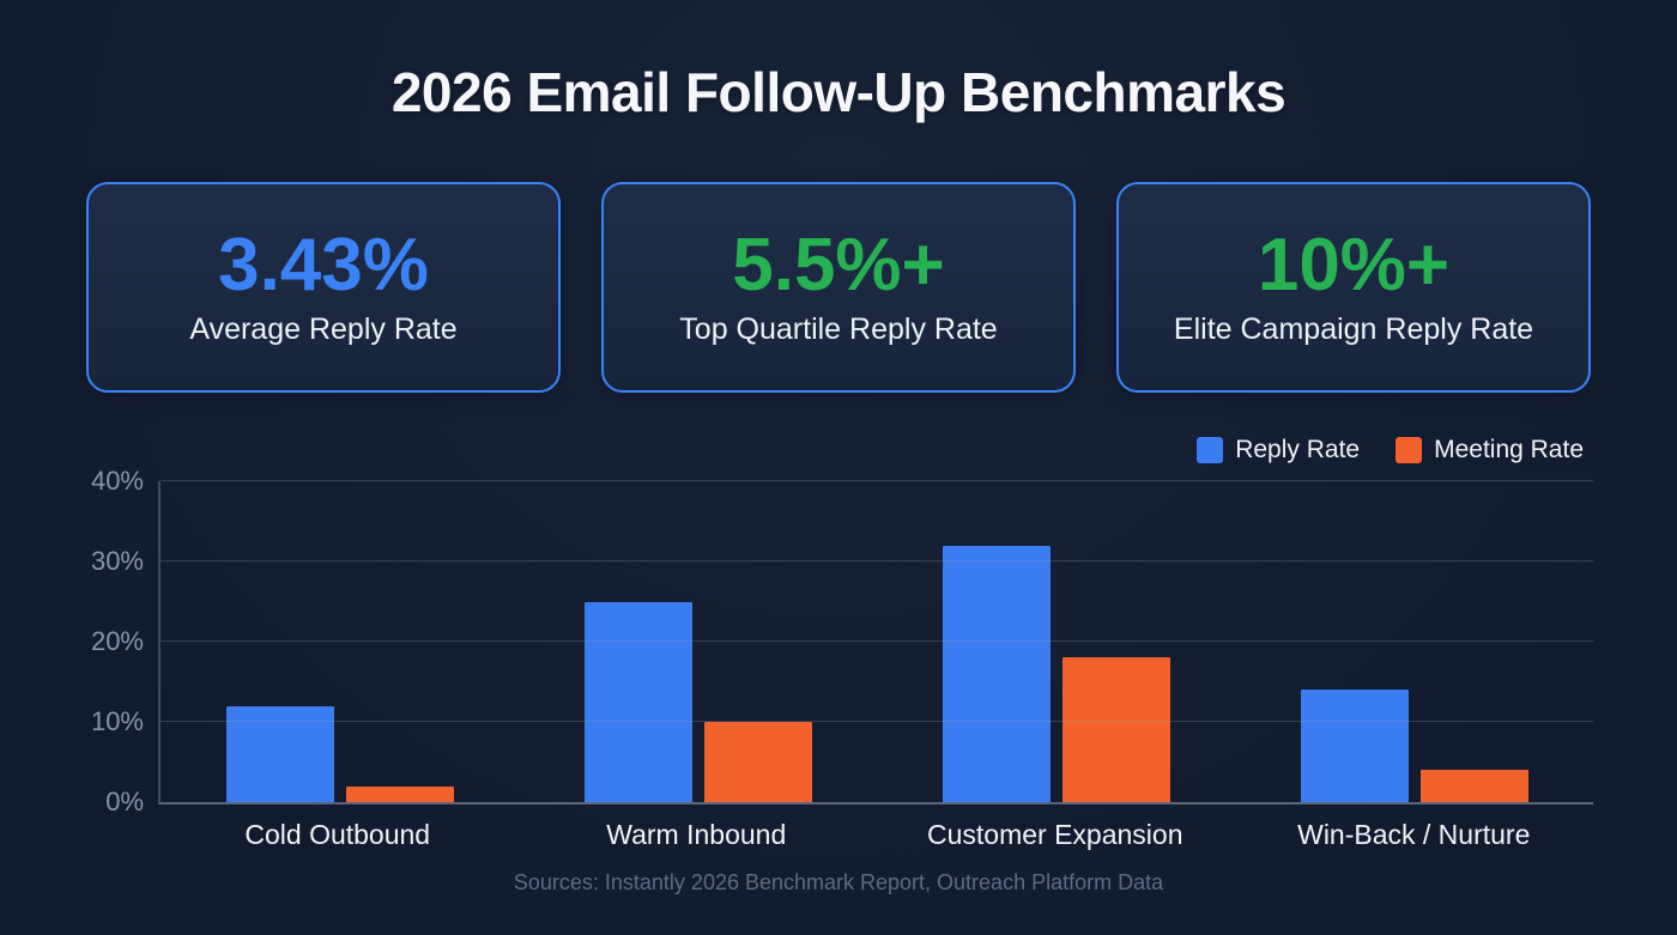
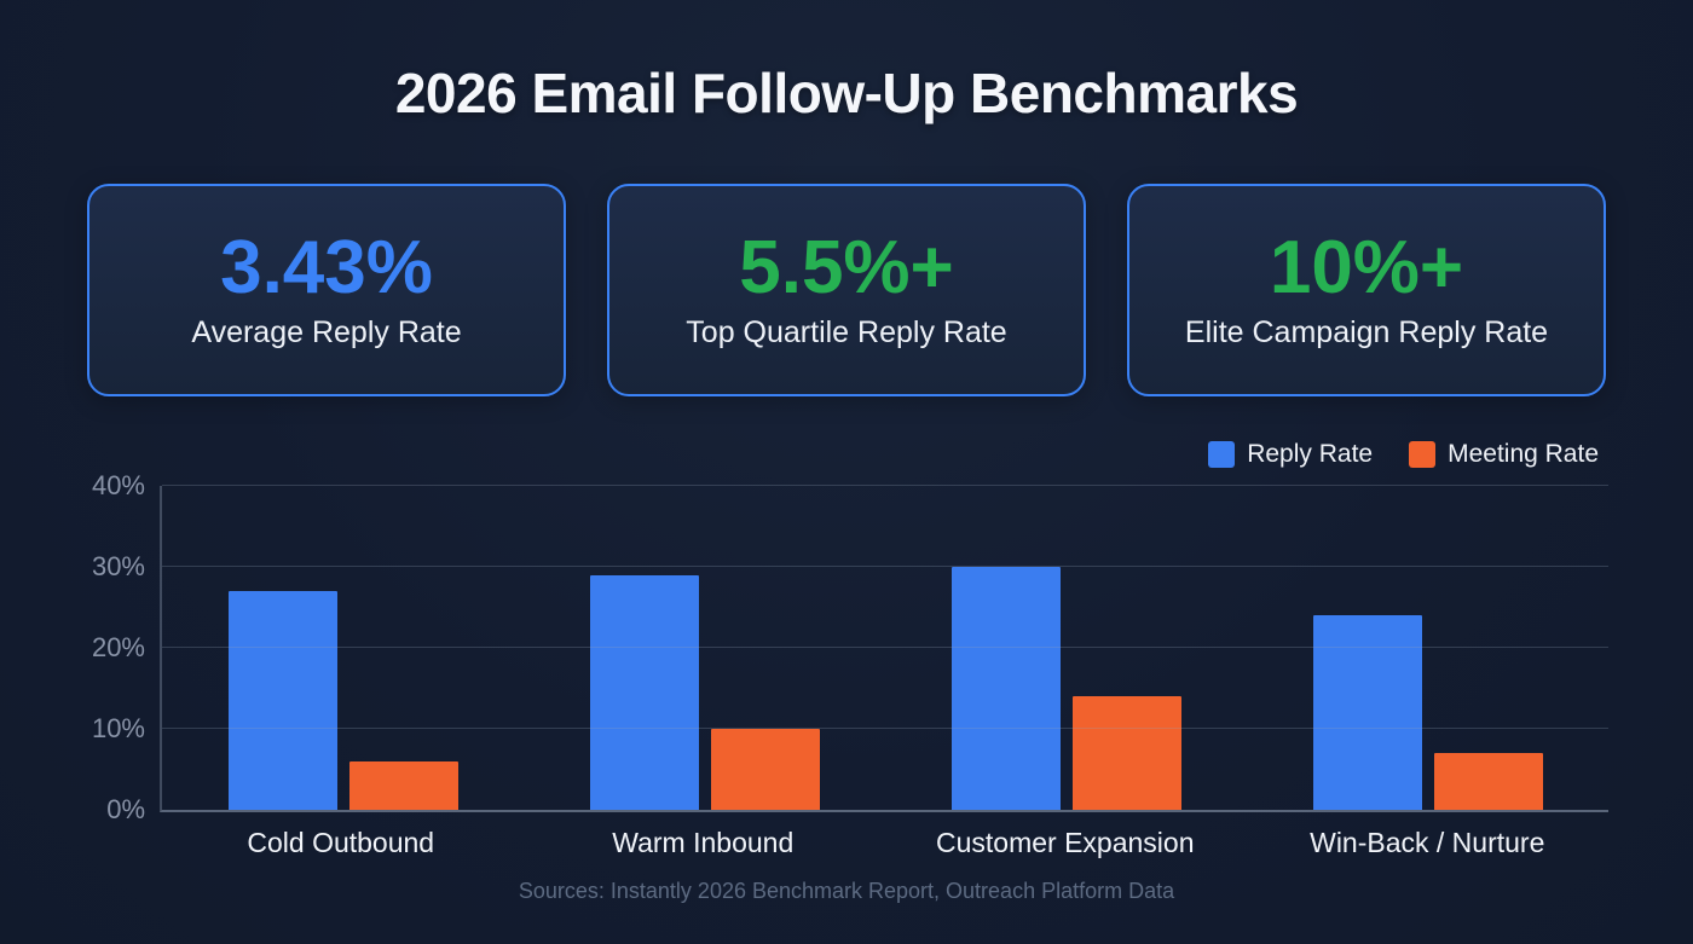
Reply Rate/Cold Outbound: 12% -> 27%
Meeting Rate/Cold Outbound: 2% -> 6%
Reply Rate/Warm Inbound: 25% -> 29%
Reply Rate/Customer Expansion: 32% -> 30%
Meeting Rate/Customer Expansion: 18% -> 14%
Reply Rate/Win-Back / Nurture: 14% -> 24%
Meeting Rate/Win-Back / Nurture: 4% -> 7%
